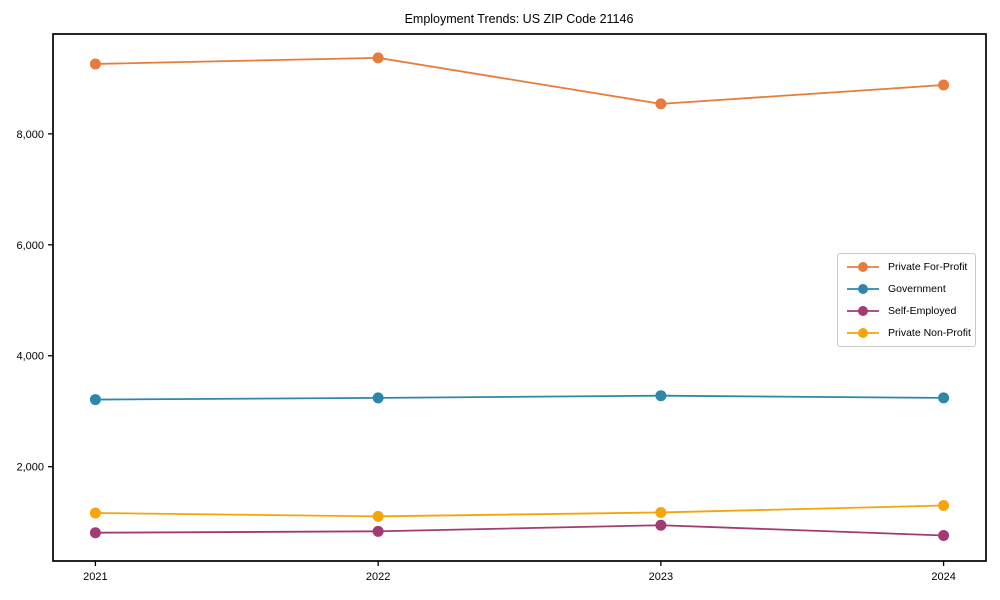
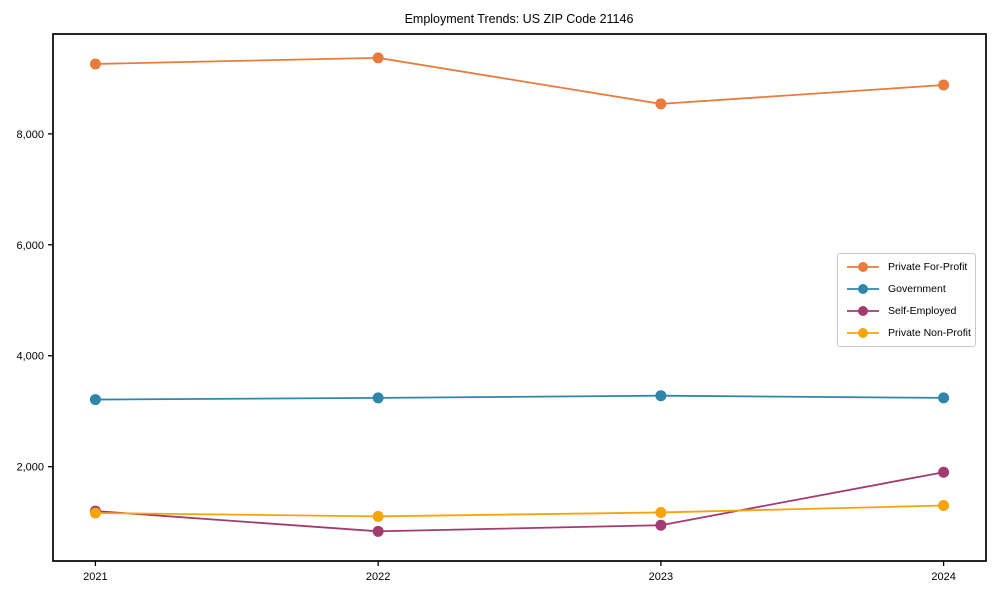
Self-Employed/2021: 800 -> 1200
Self-Employed/2024: 800 -> 1900
